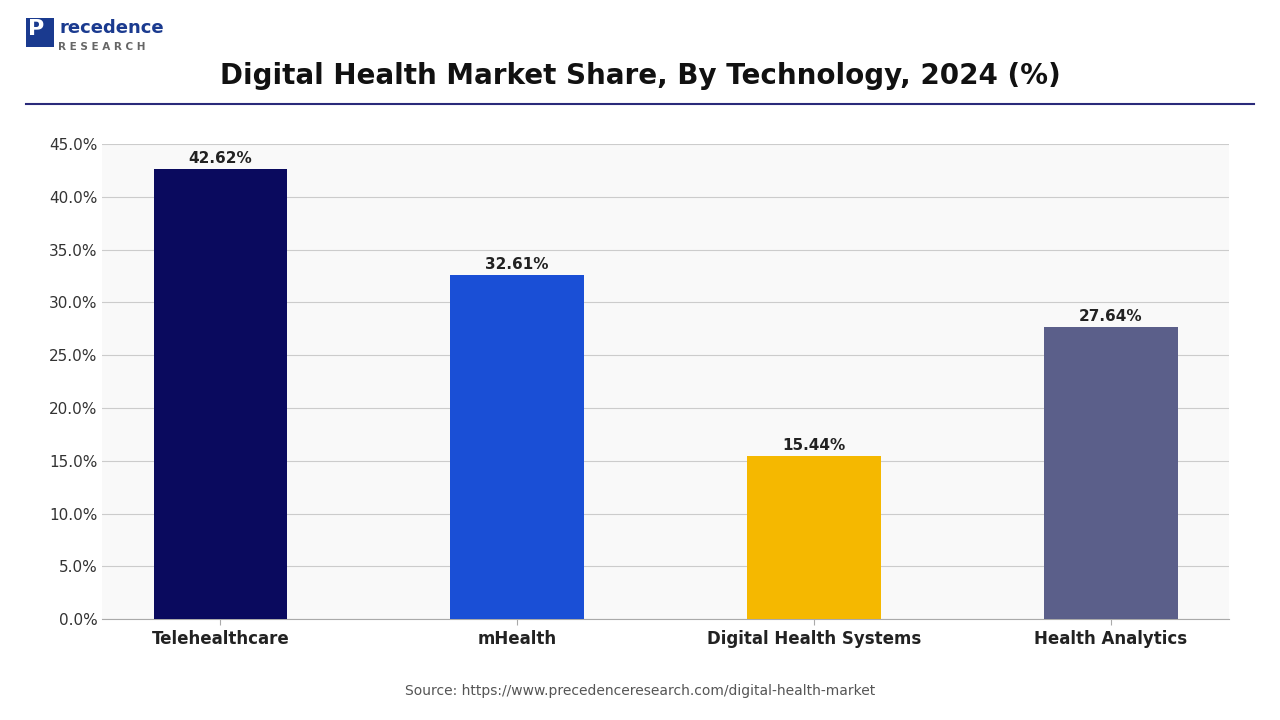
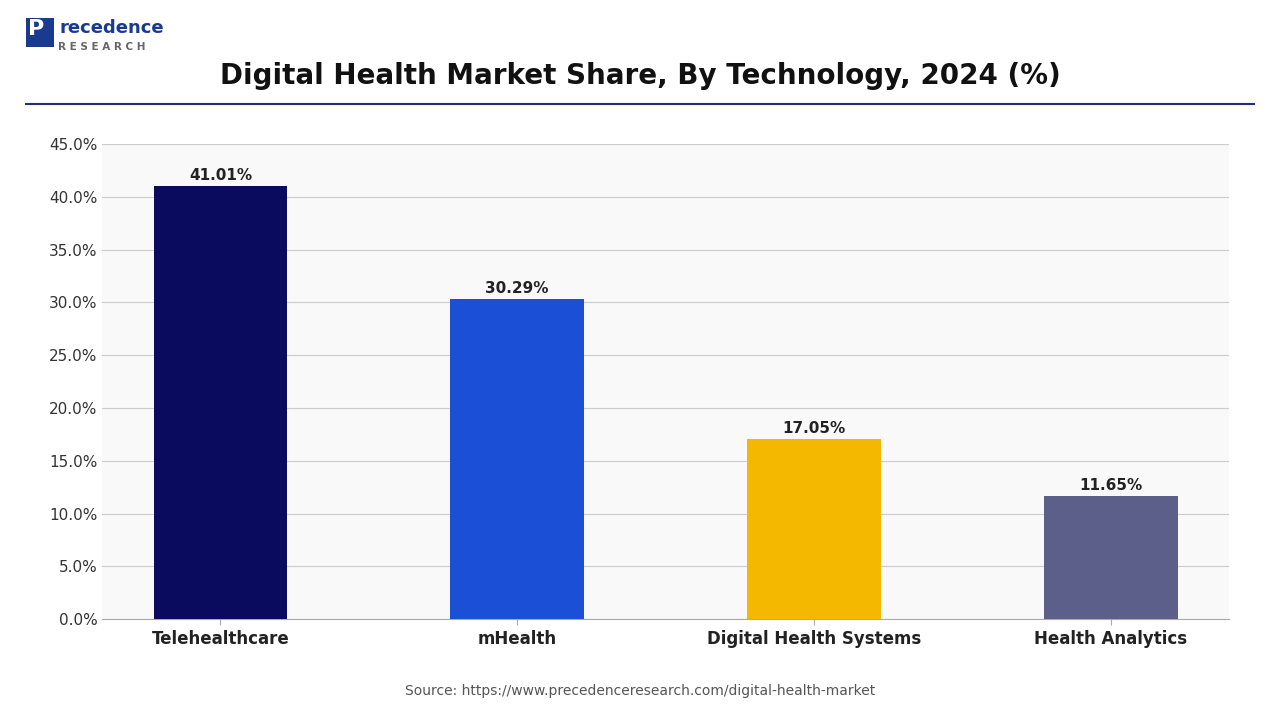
Telehealthcare: 42.62% -> 41.01%
mHealth: 32.61% -> 30.29%
Digital Health Systems: 15.44% -> 17.05%
Health Analytics: 27.64% -> 11.65%
